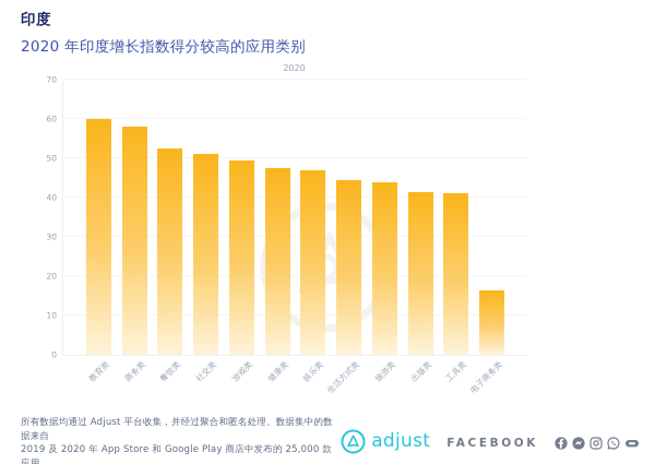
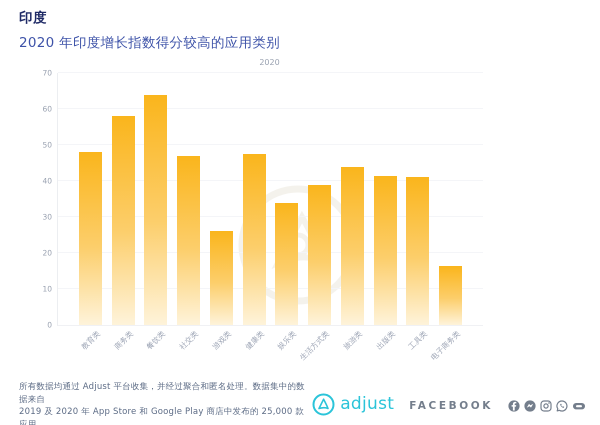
教育类: 60 -> 48
餐饮类: 52 -> 64
社交类: 51 -> 47
游戏类: 50 -> 26
娱乐类: 47 -> 34
生活方式类: 44 -> 39
